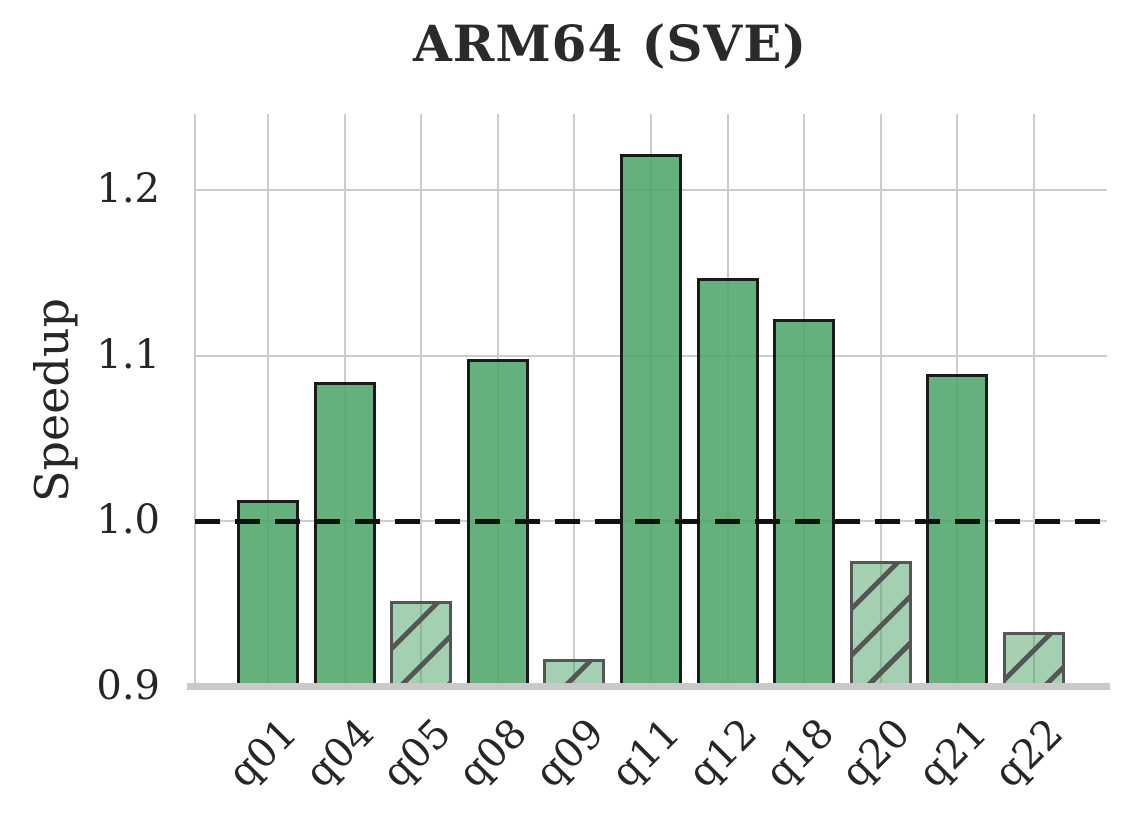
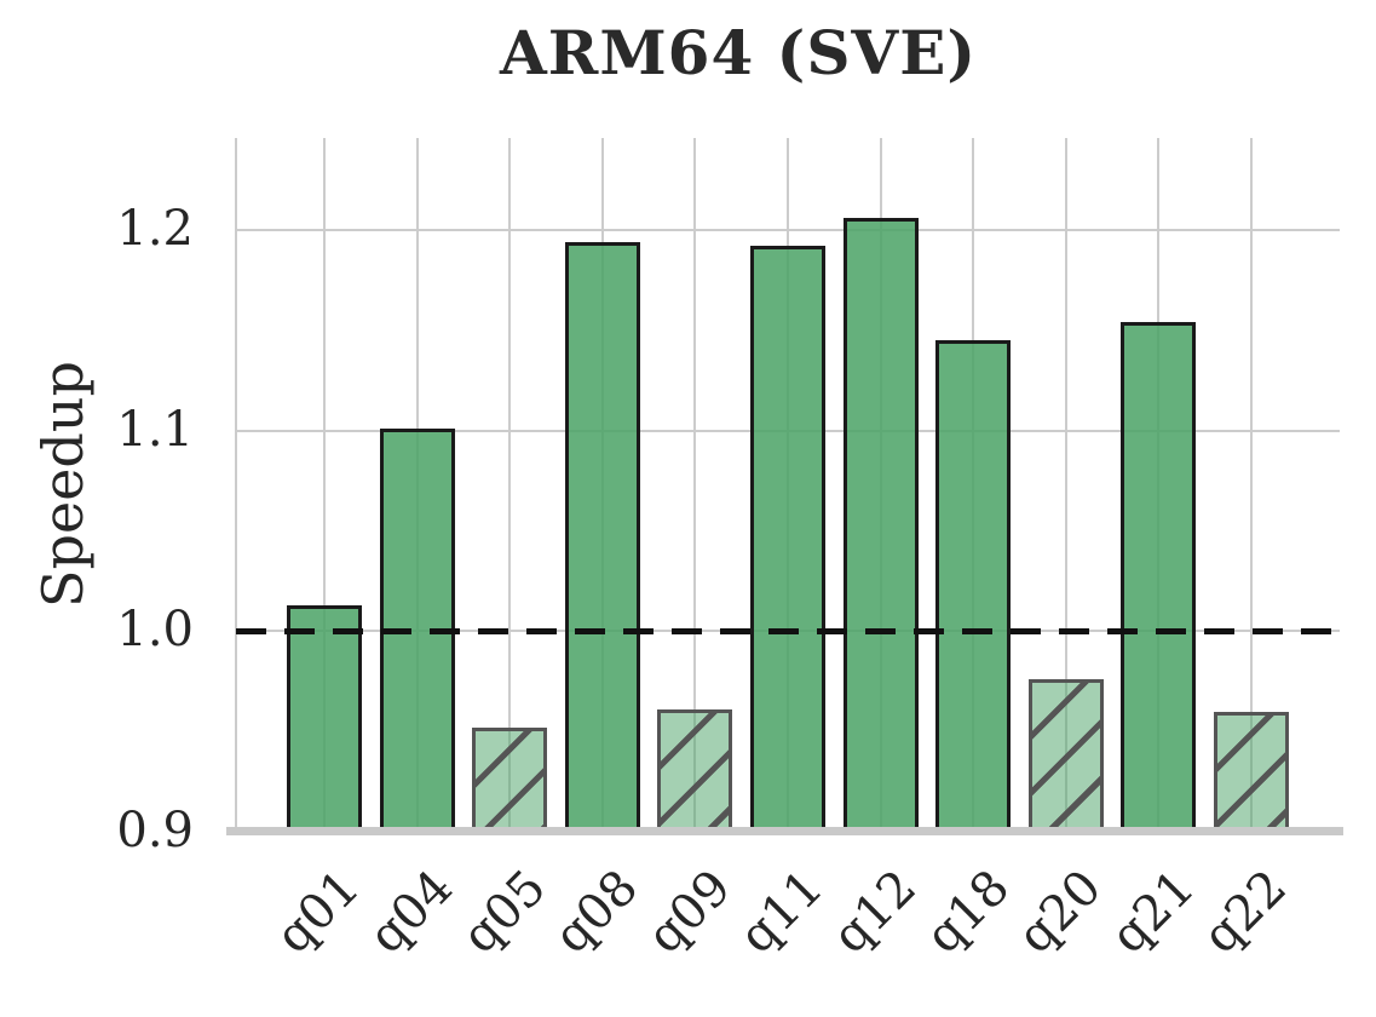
q04: 1.084 -> 1.101
q08: 1.098 -> 1.194
q09: 0.917 -> 0.961
q11: 1.222 -> 1.192
q12: 1.147 -> 1.206
q18: 1.122 -> 1.145
q21: 1.089 -> 1.154
q22: 0.933 -> 0.960
